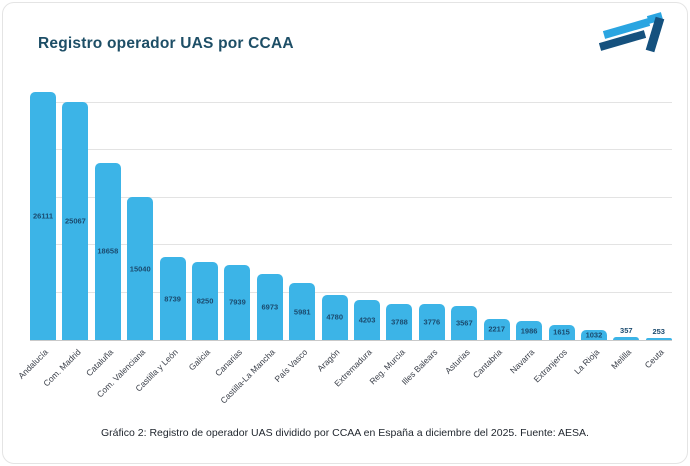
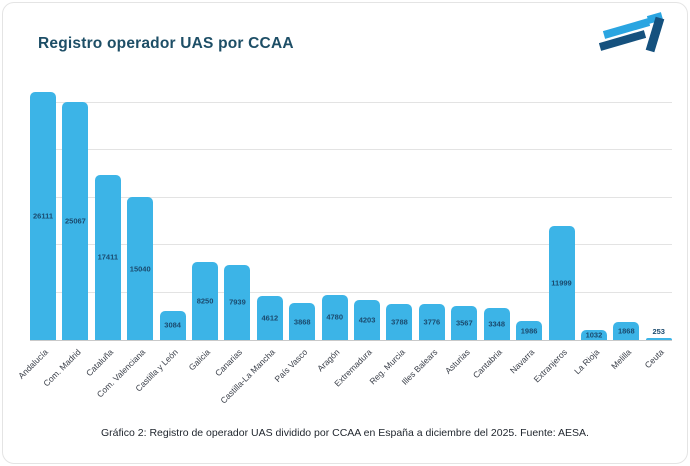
Cataluña: 18658 -> 17411
Castilla y León: 8739 -> 3084
Castilla-La Mancha: 6973 -> 4612
País Vasco: 5981 -> 3868
Cantabria: 2217 -> 3348
Extranjeros: 1615 -> 11999
Melilla: 357 -> 1868
